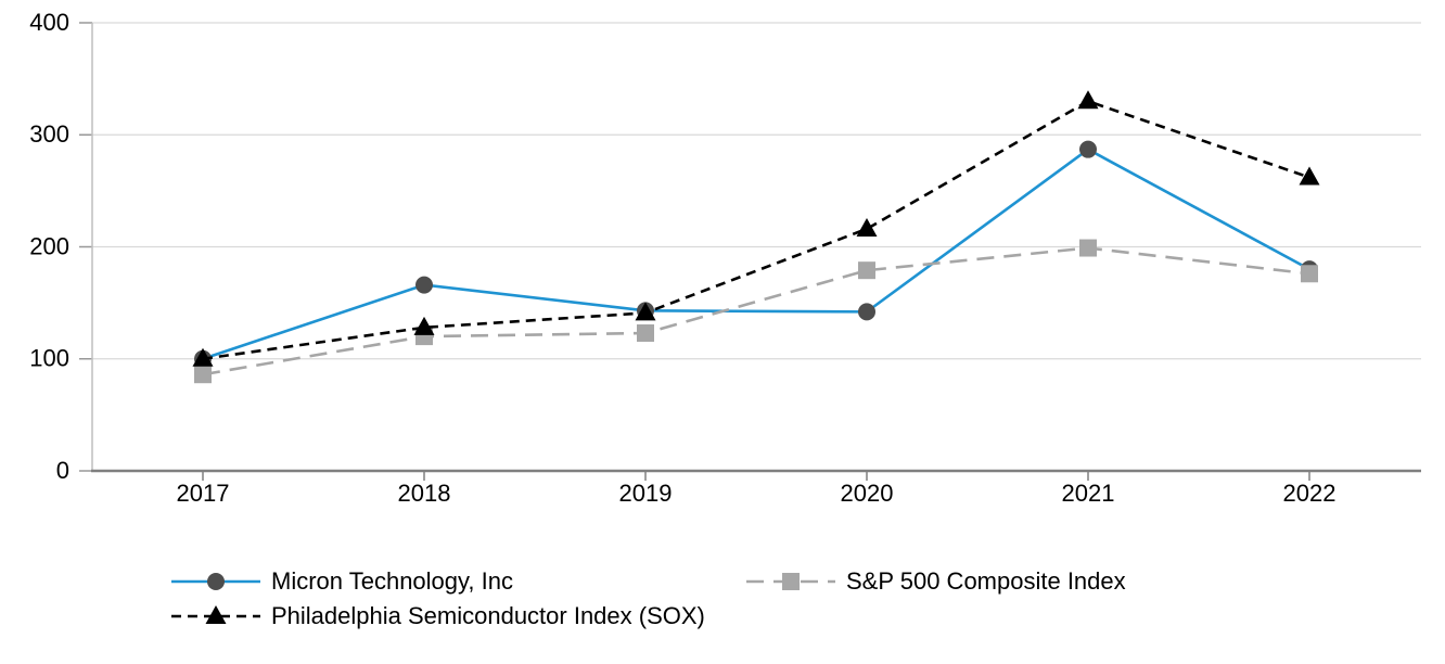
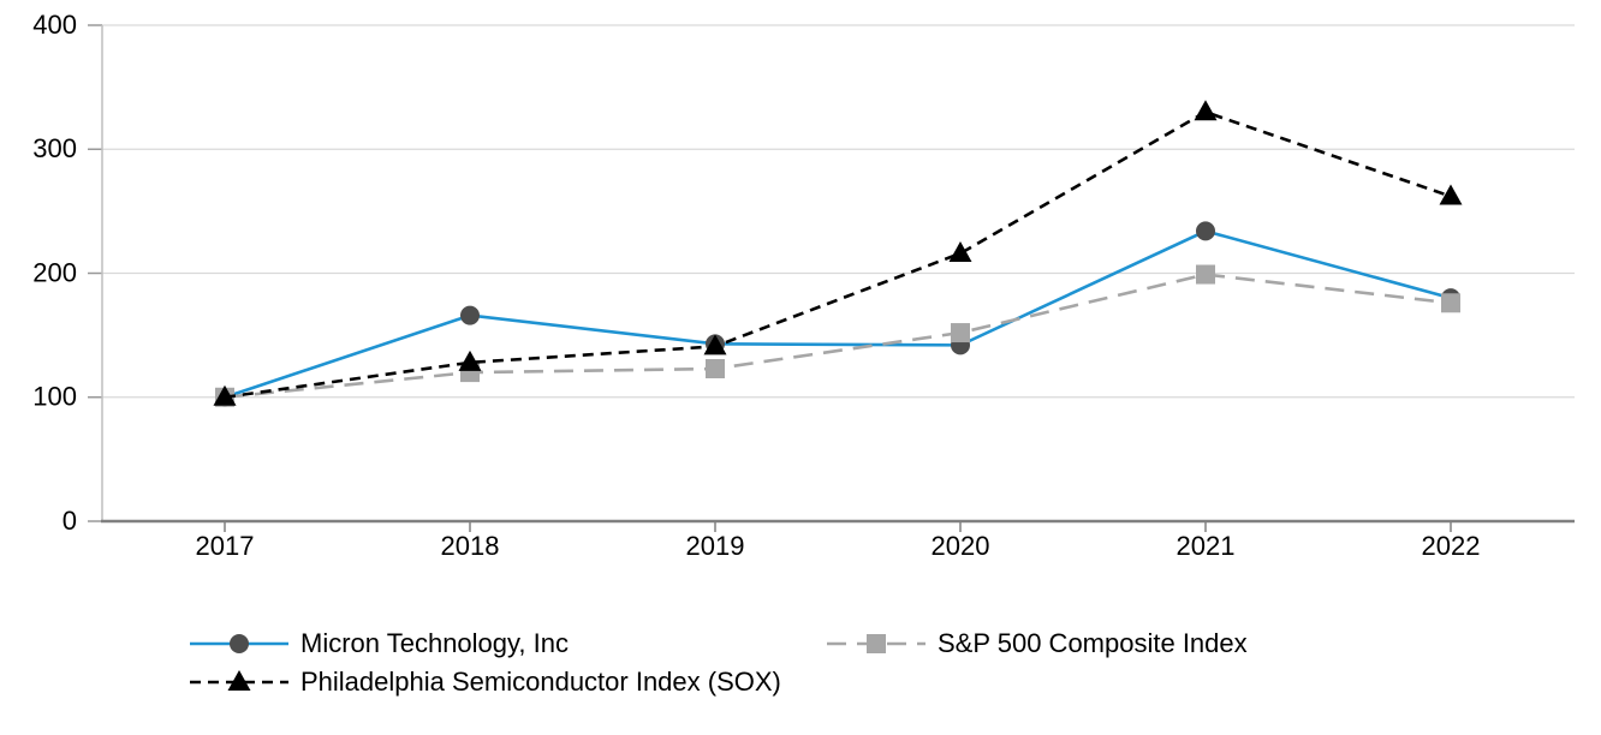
S&P 500 Composite Index/2017: 86 -> 100
S&P 500 Composite Index/2020: 179 -> 152
Micron Technology, Inc/2021: 287 -> 234
